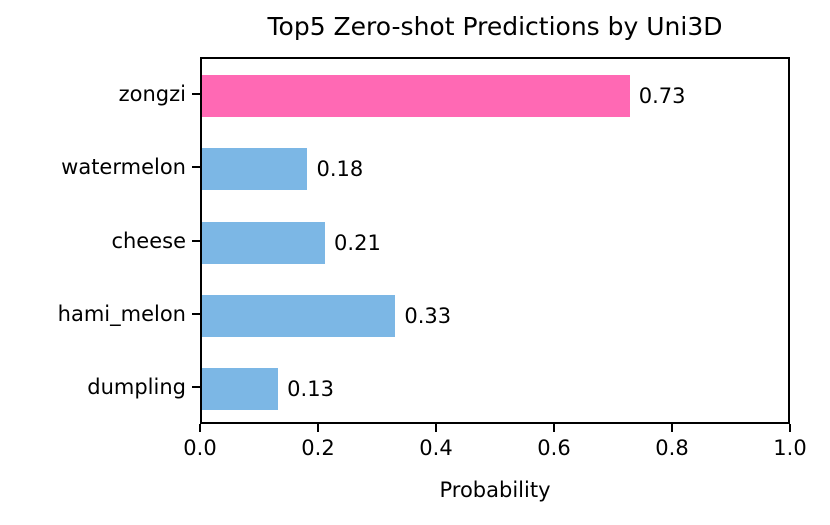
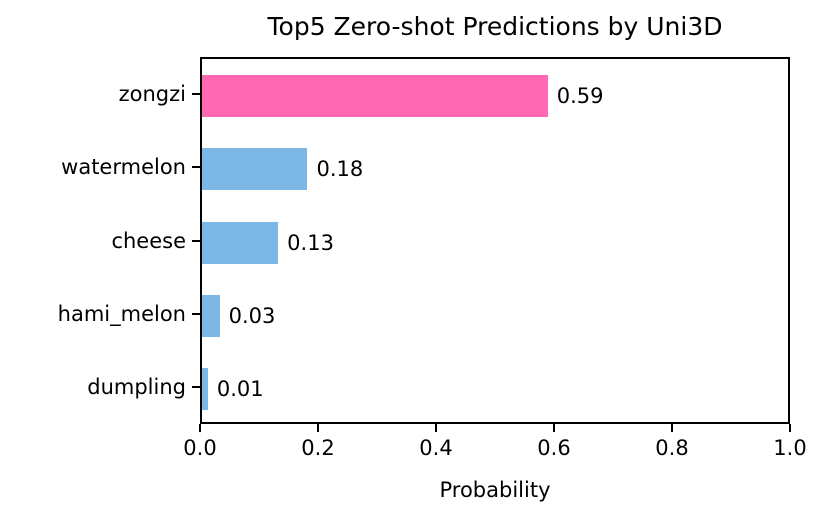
zongzi: 0.73 -> 0.59
cheese: 0.21 -> 0.13
hami_melon: 0.33 -> 0.03
dumpling: 0.13 -> 0.01
